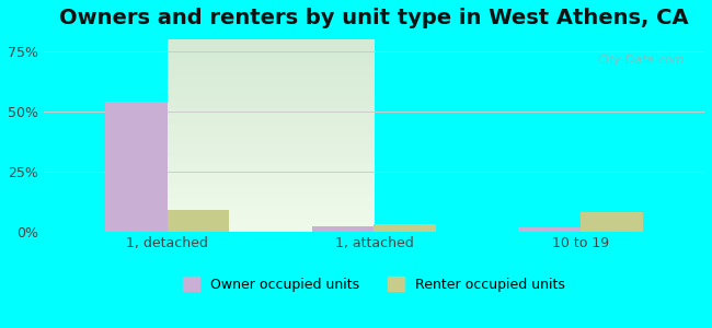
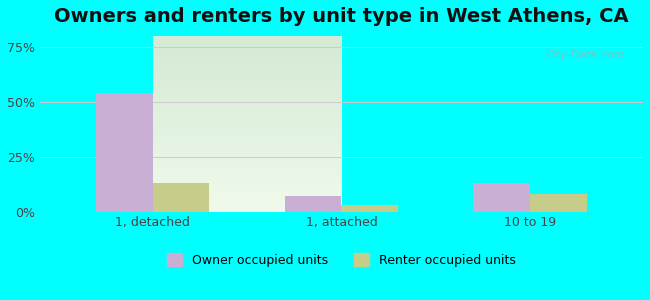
Renter occupied units/1, detached: 9% -> 13%
Owner occupied units/1, attached: 2.0% -> 7.0%
Owner occupied units/10 to 19: 1.5% -> 13.0%
